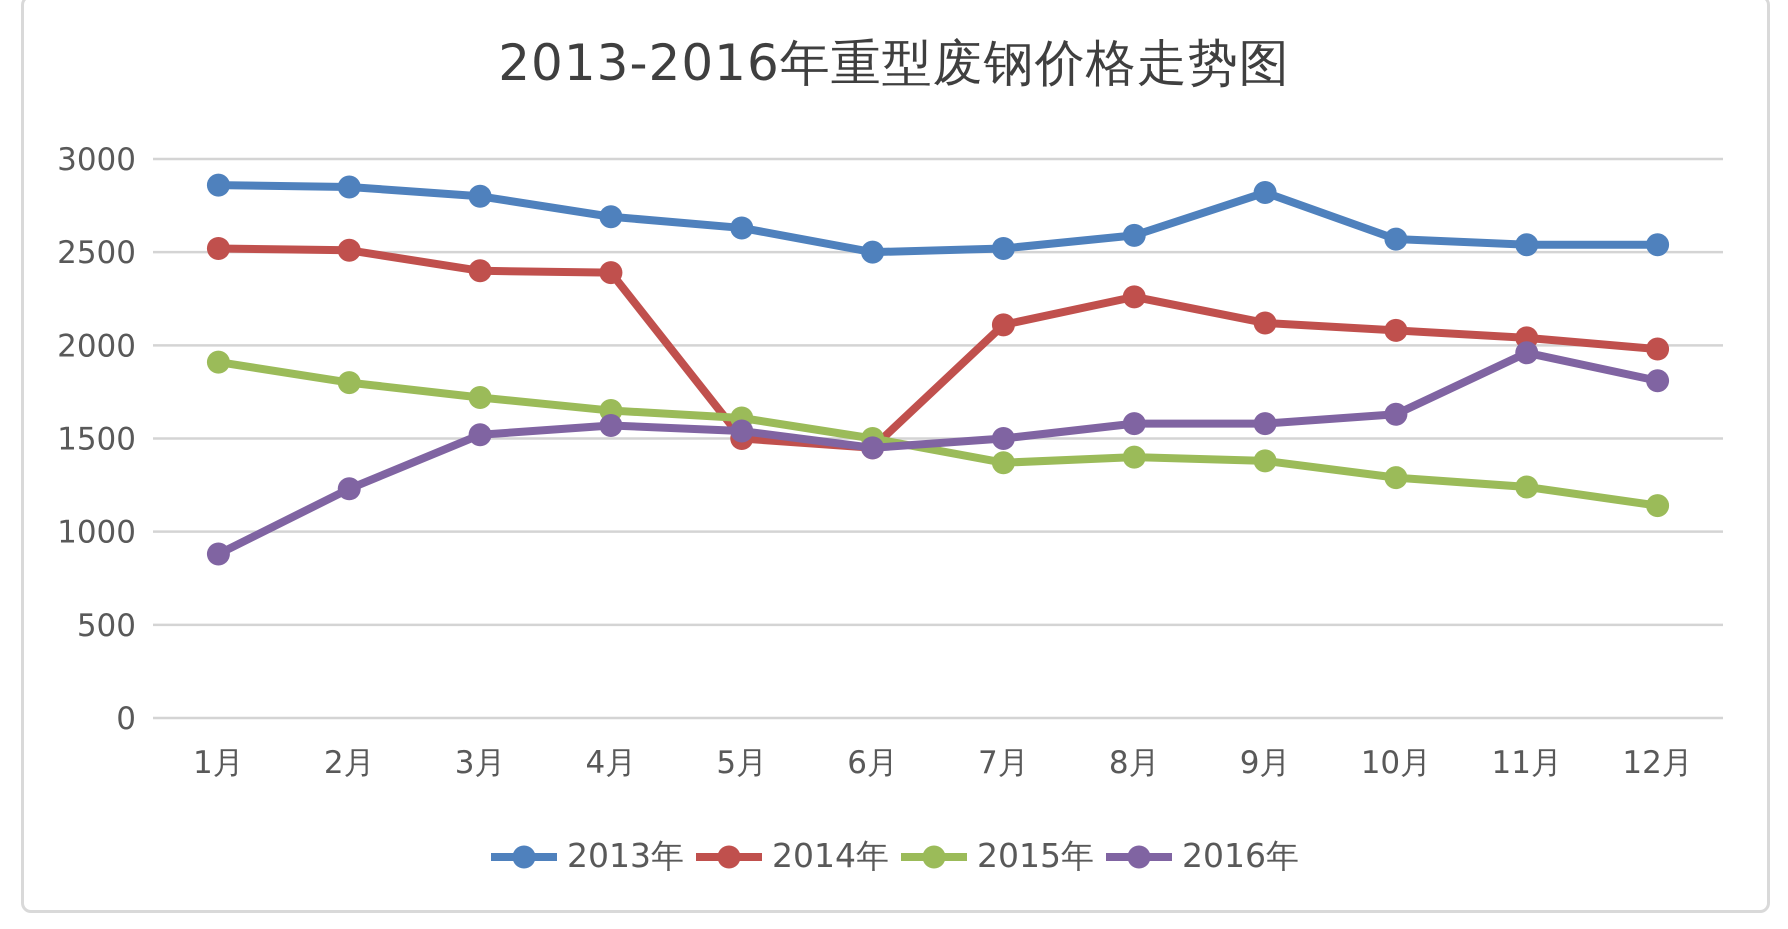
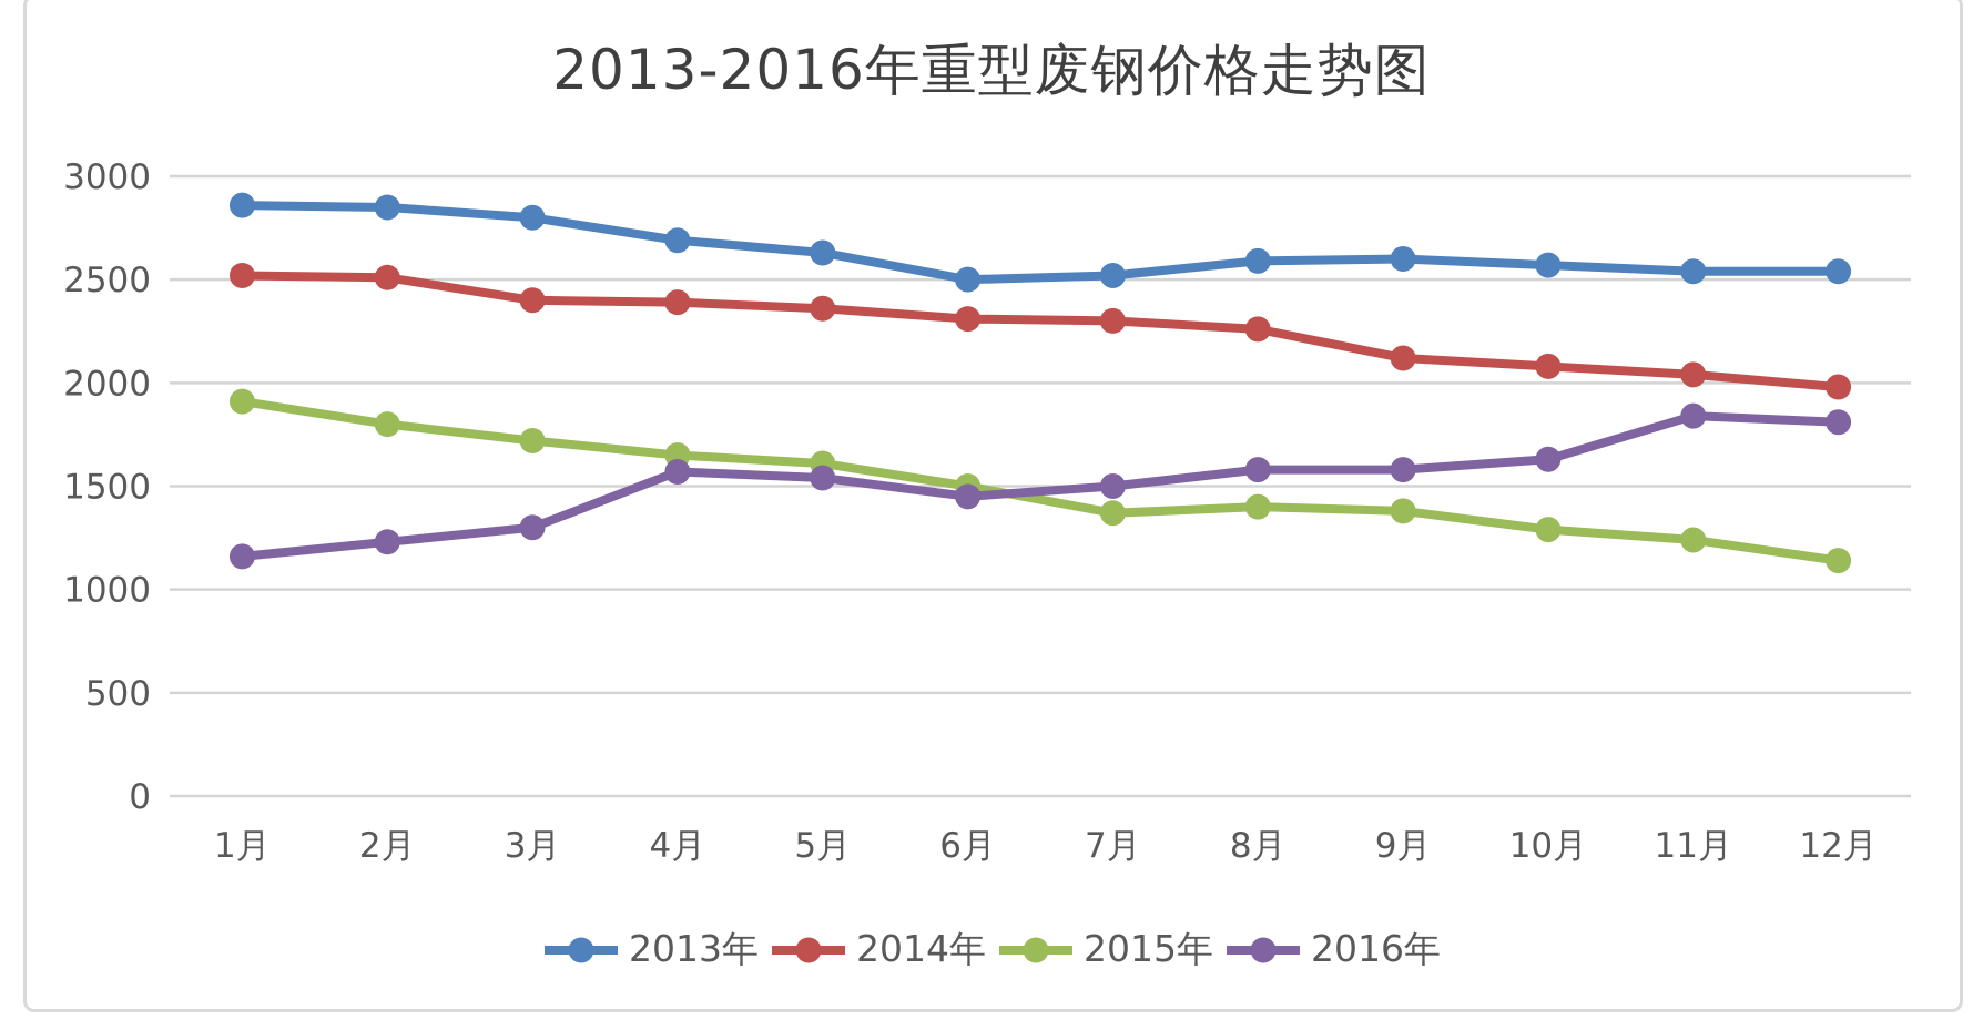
2016年/1月: 880 -> 1160
2016年/3月: 1520 -> 1300
2014年/5月: 1500 -> 2360
2014年/6月: 1450 -> 2310
2014年/7月: 2110 -> 2300
2013年/9月: 2820 -> 2600
2016年/11月: 1960 -> 1840
